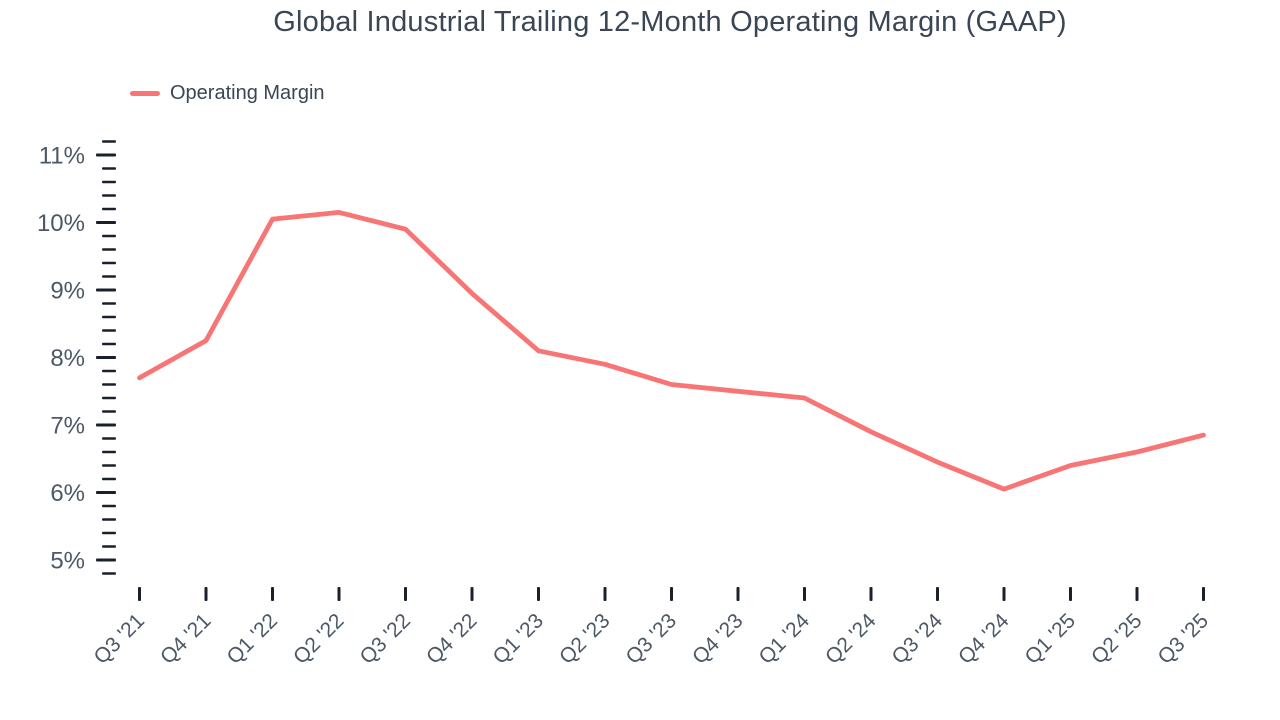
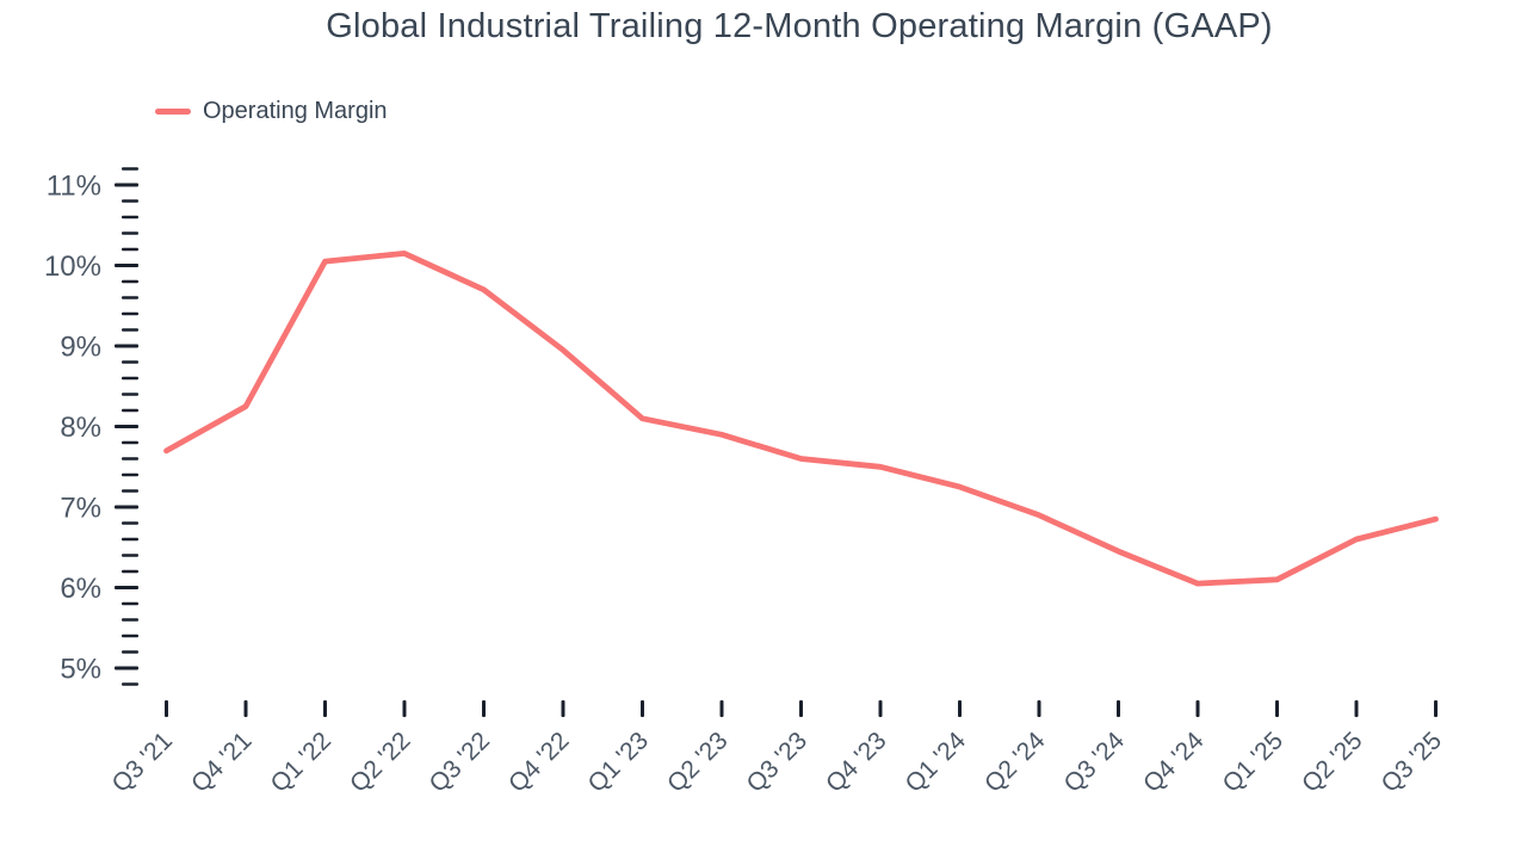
Q3 '22: 9.9% -> 9.7%
Q1 '24: 7.4% -> 7.2%
Q1 '25: 6.4% -> 6.1%
